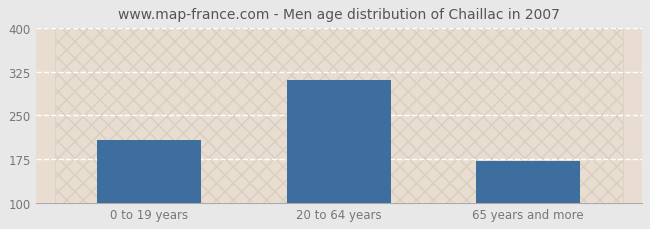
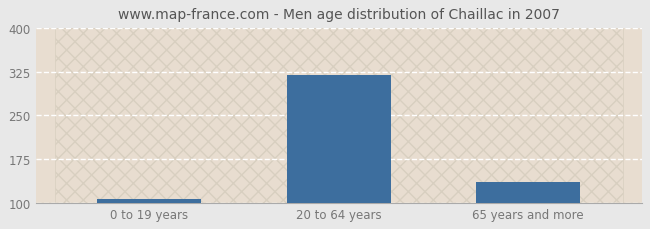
0 to 19 years: 208 -> 107
20 to 64 years: 310 -> 320
65 years and more: 172 -> 135
